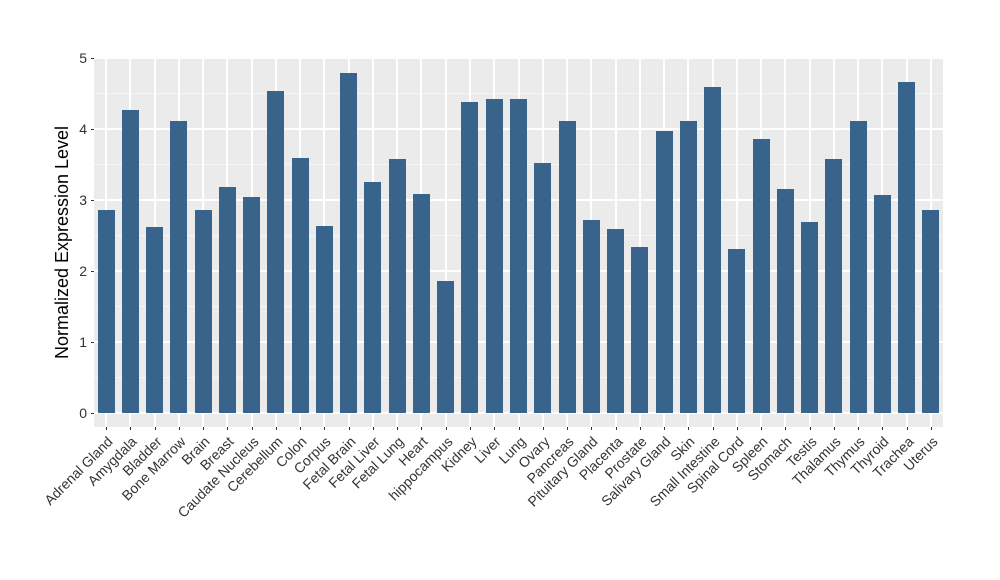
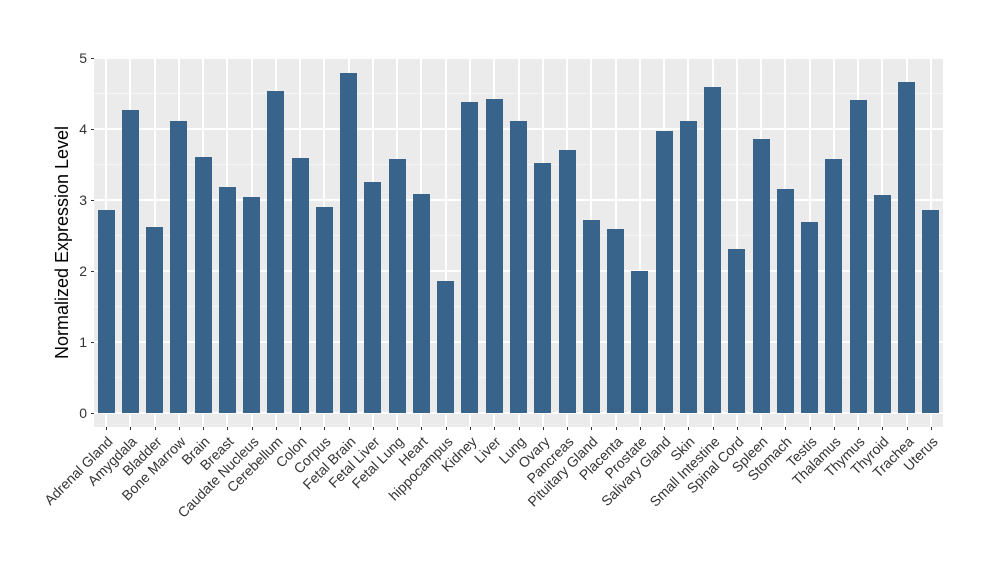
Brain: 2.9 -> 3.6
Corpus: 2.6 -> 2.9
Lung: 4.4 -> 4.1
Pancreas: 4.1 -> 3.7
Prostate: 2.3 -> 2.0
Thymus: 4.1 -> 4.4
